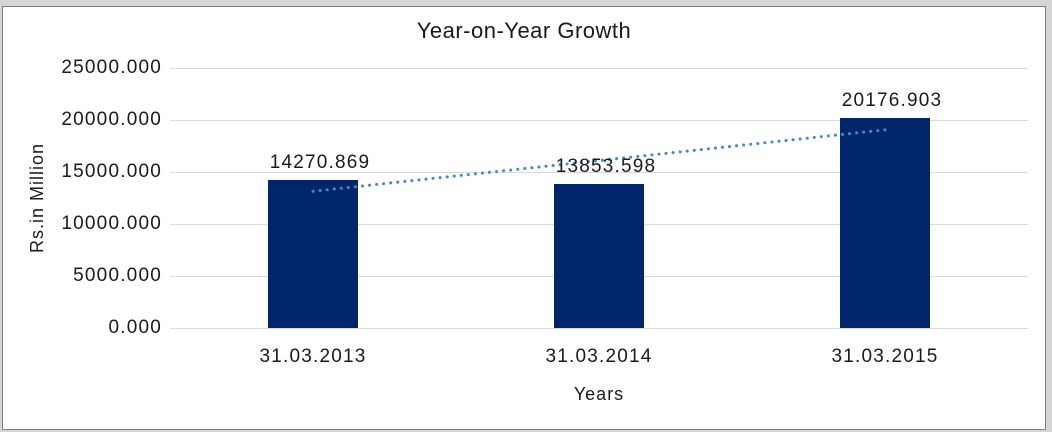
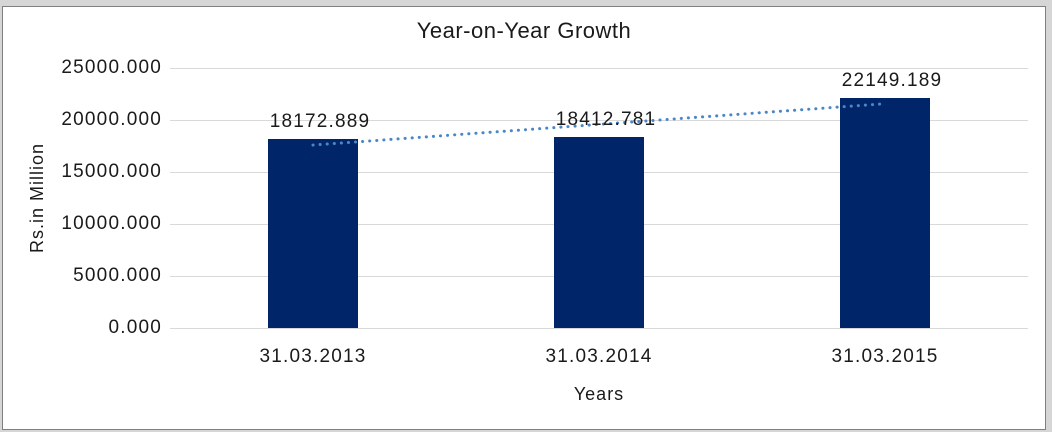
31.03.2013: 14270.869 -> 18172.889
31.03.2014: 13853.598 -> 18412.781
31.03.2015: 20176.903 -> 22149.189
